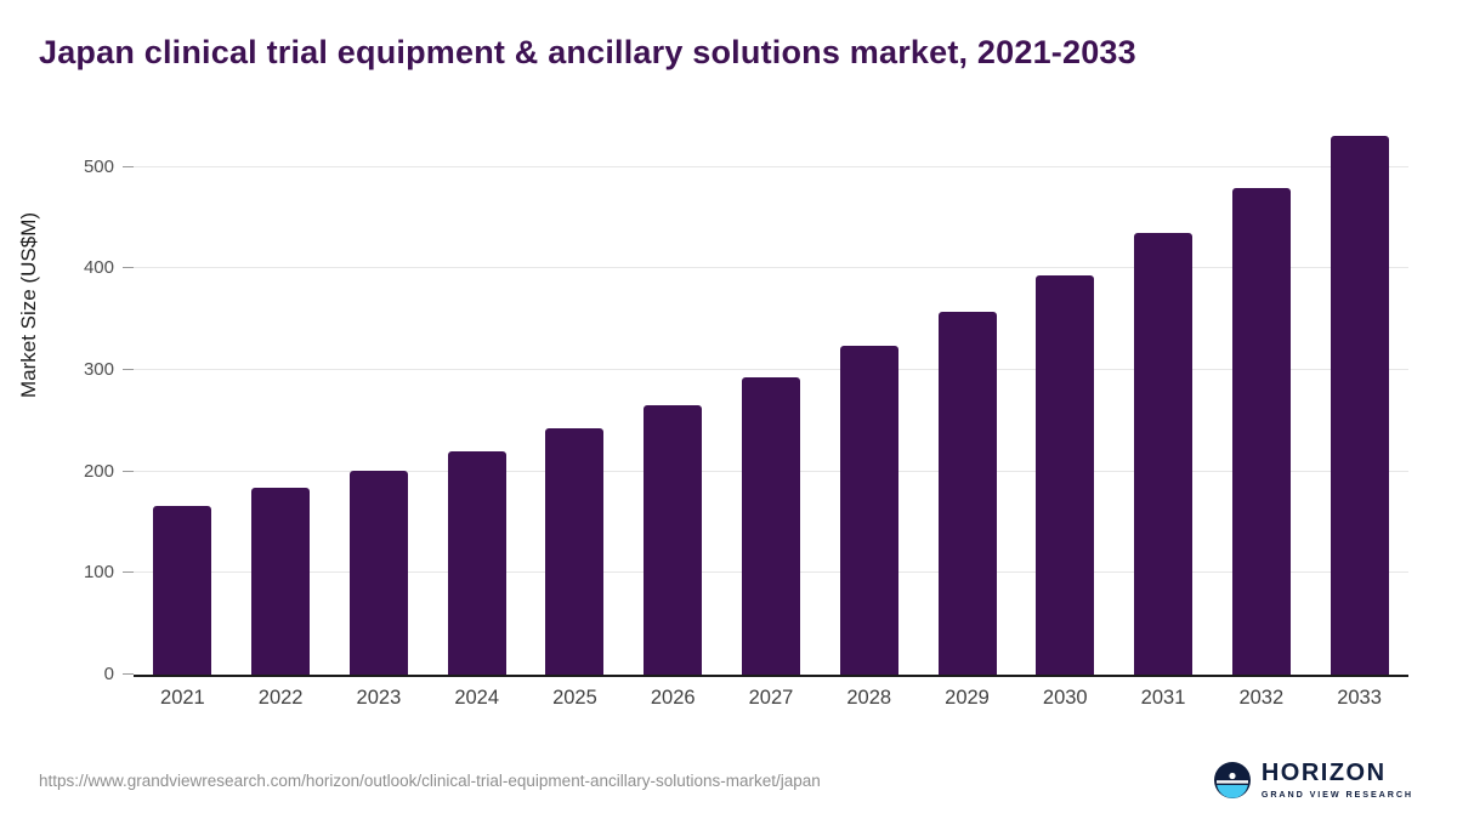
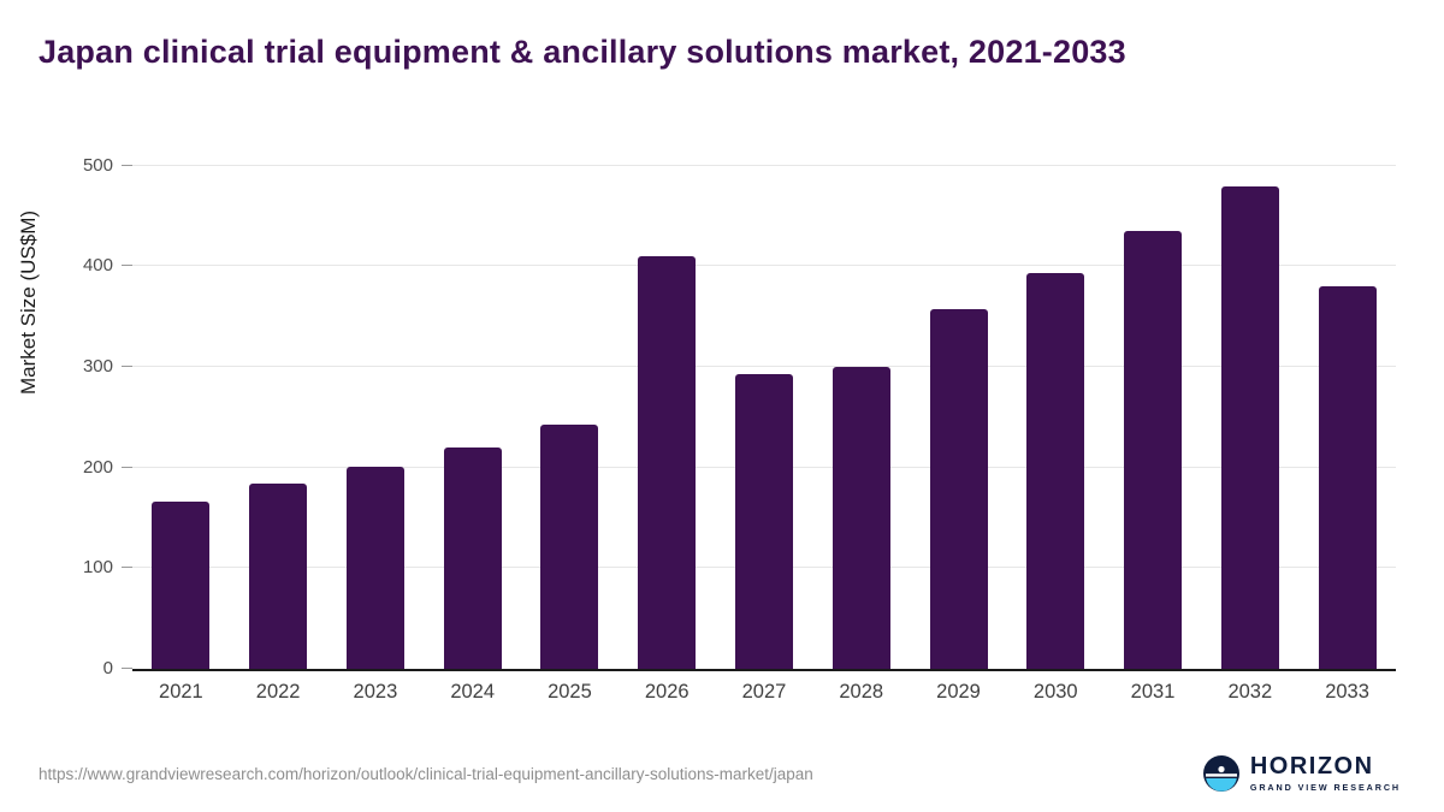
2026: 270 -> 410
2028: 320 -> 300
2033: 530 -> 380
